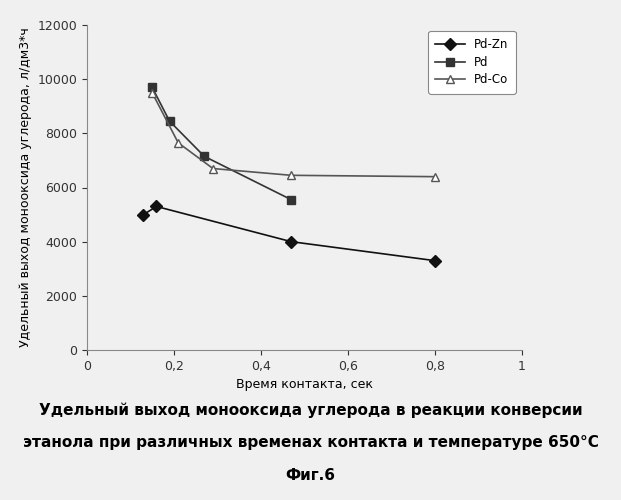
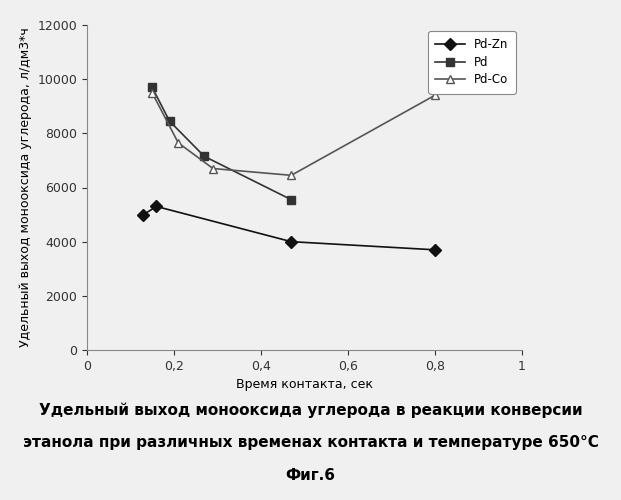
Pd-Zn/0,8: 3300 -> 3700
Pd-Co/0,8: 6400 -> 9400
